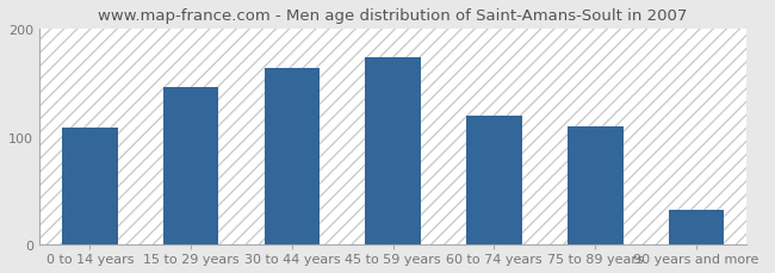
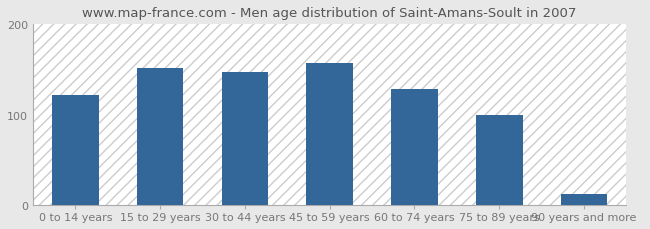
0 to 14 years: 108 -> 122
15 to 29 years: 146 -> 152
30 to 44 years: 164 -> 147
45 to 59 years: 174 -> 157
60 to 74 years: 120 -> 128
75 to 89 years: 110 -> 100
90 years and more: 32 -> 12
